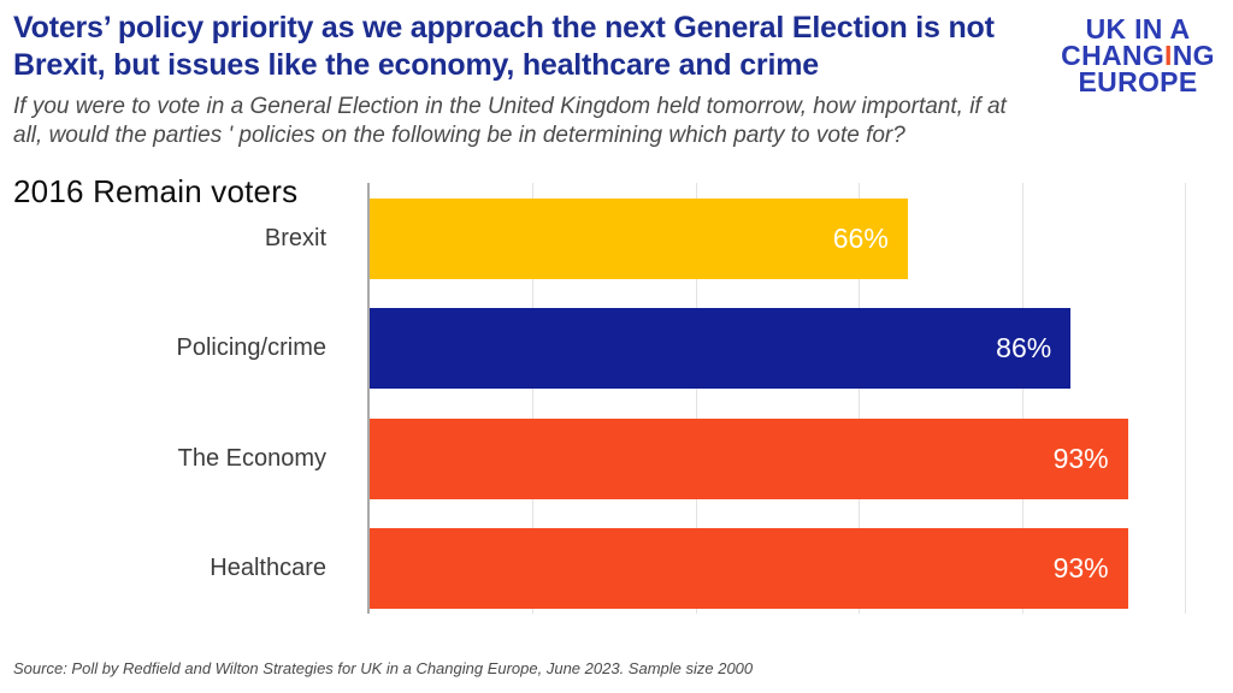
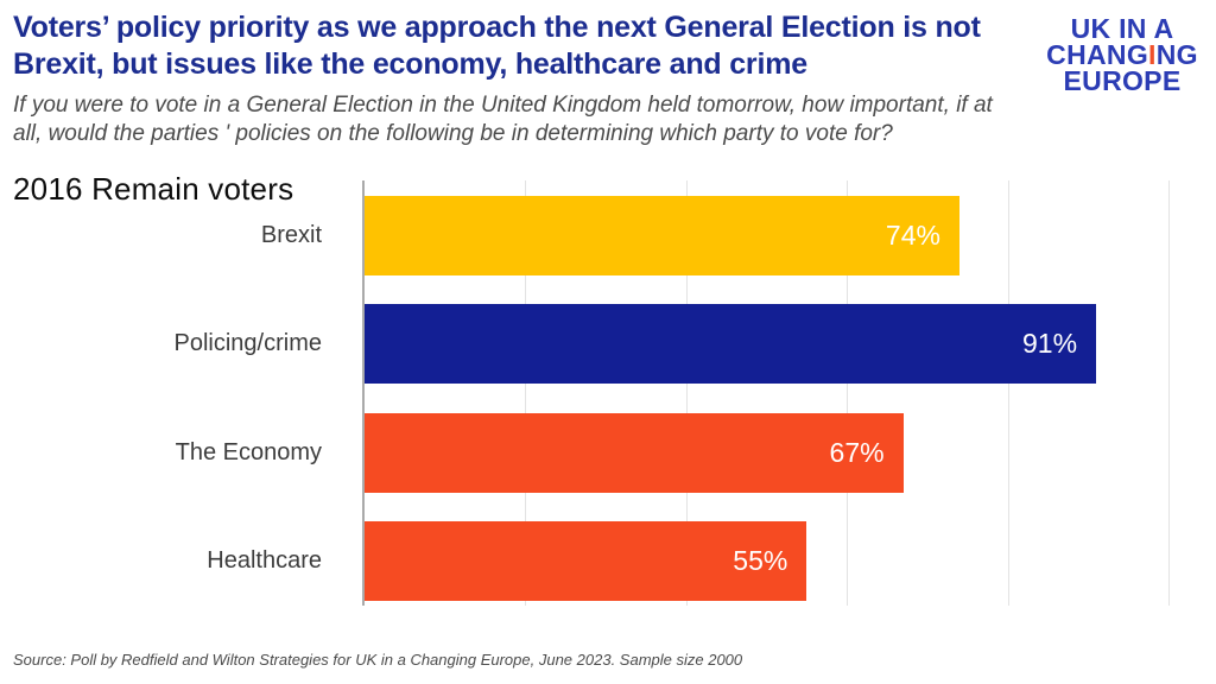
Brexit: 66% -> 74%
Policing/crime: 86% -> 91%
The Economy: 93% -> 67%
Healthcare: 93% -> 55%
